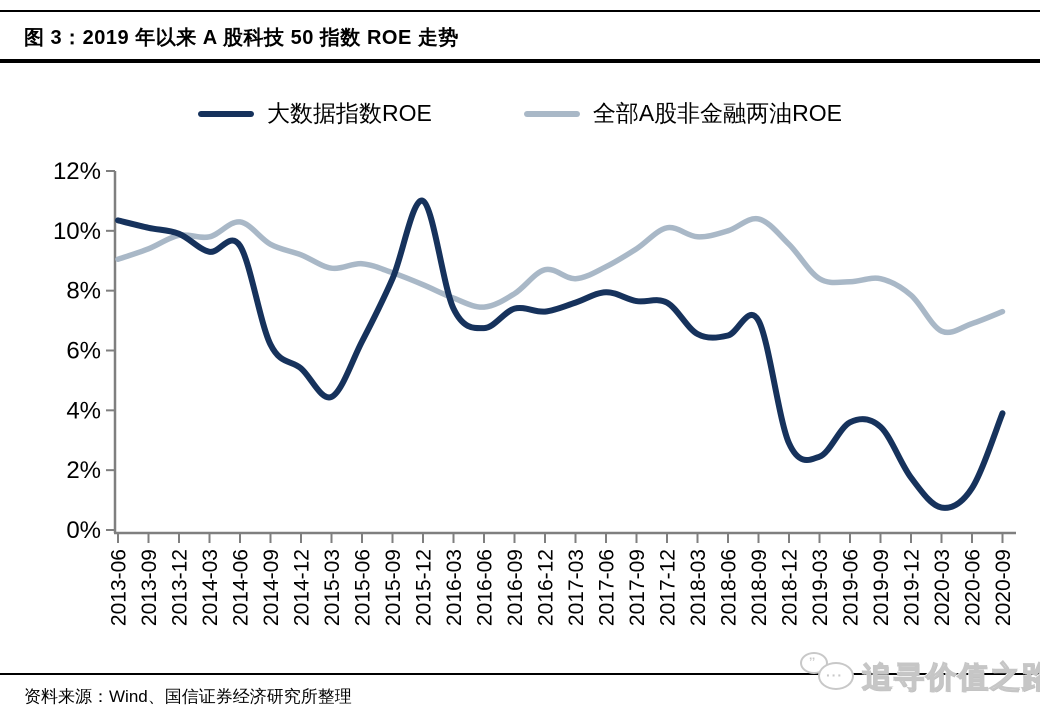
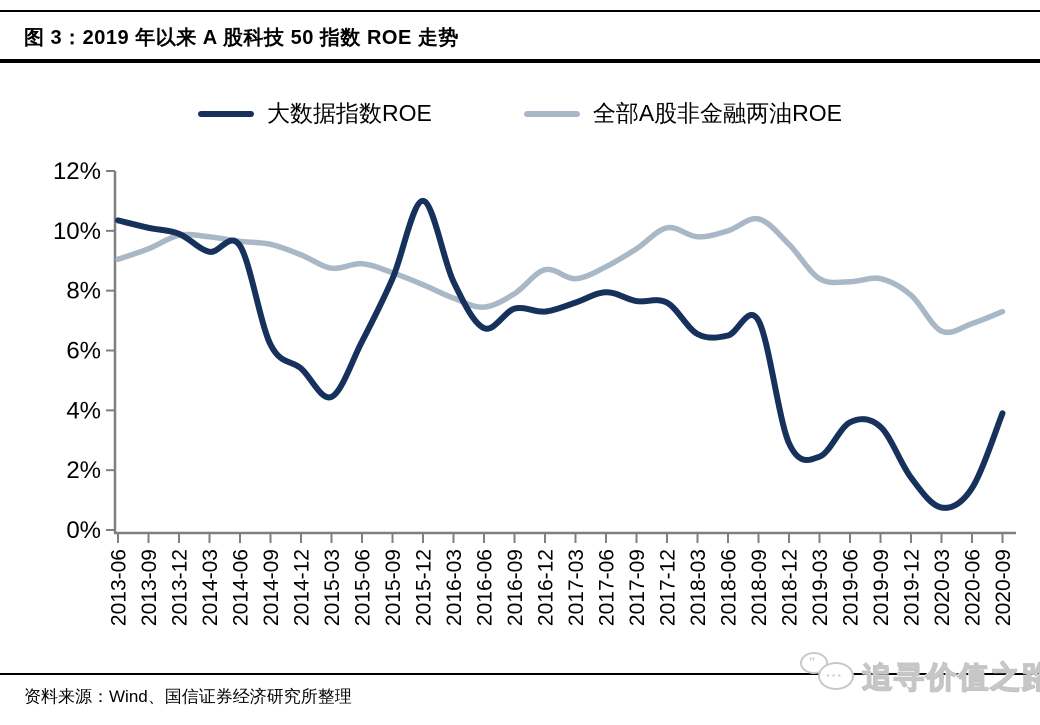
全部A股非金融两油ROE/2014-06: 10.3% -> 9.7%
大数据指数ROE/2016-03: 7.4% -> 8.3%
